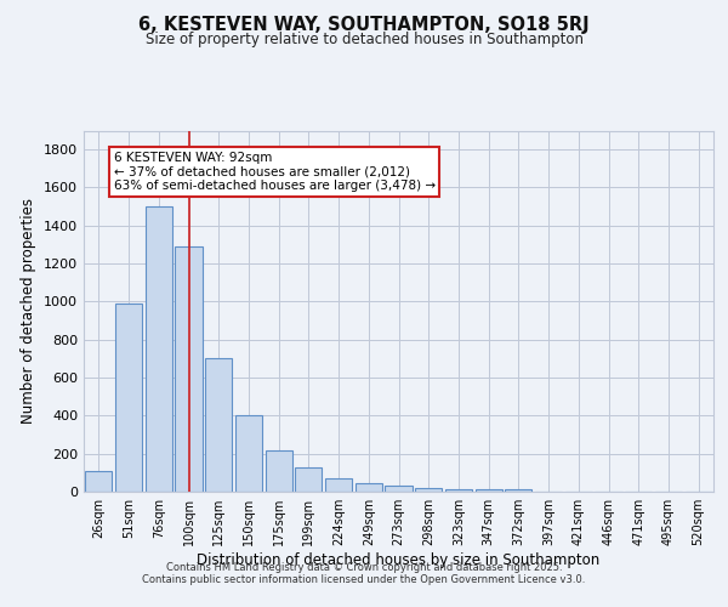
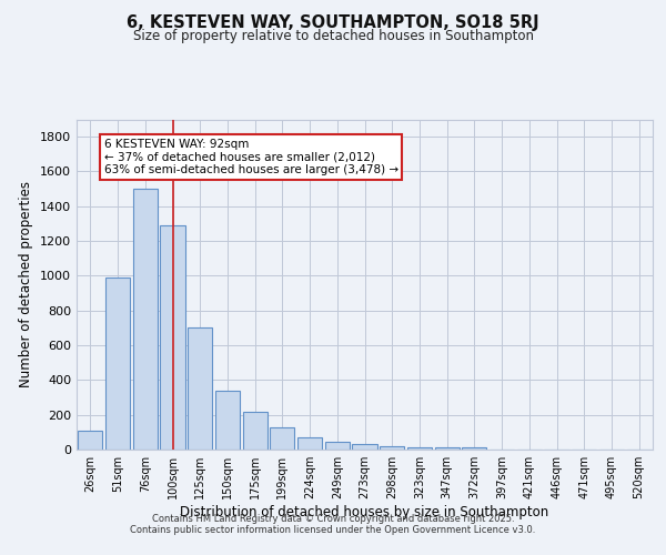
150sqm: 400 -> 340
